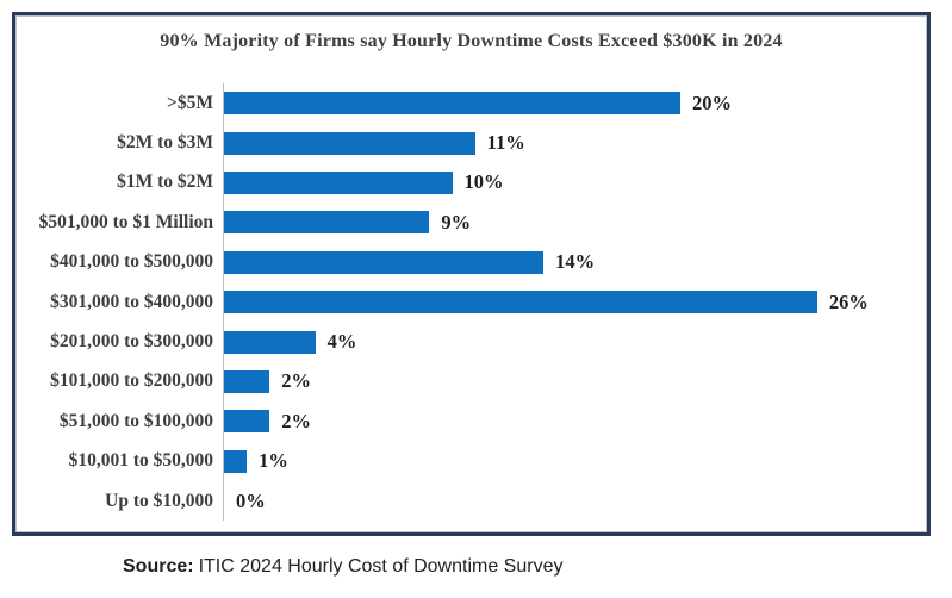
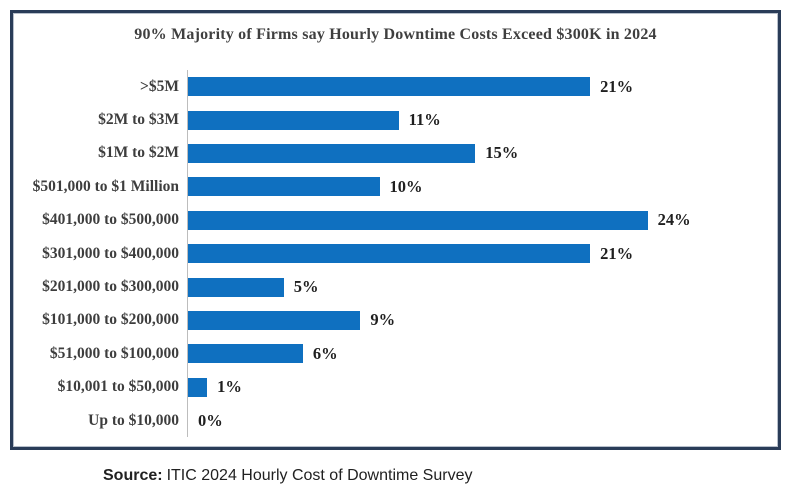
>$5M: 20% -> 21%
$1M to $2M: 10% -> 15%
$501,000 to $1 Million: 9% -> 10%
$401,000 to $500,000: 14% -> 24%
$301,000 to $400,000: 26% -> 21%
$201,000 to $300,000: 4% -> 5%
$101,000 to $200,000: 2% -> 9%
$51,000 to $100,000: 2% -> 6%
